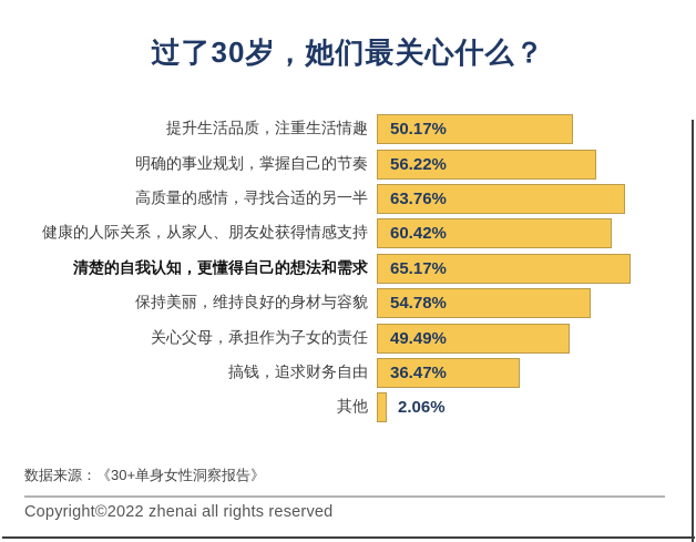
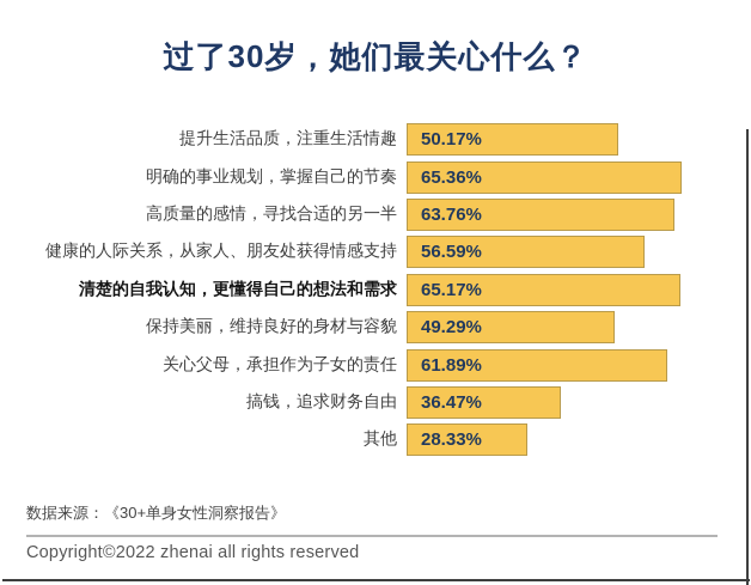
明确的事业规划，掌握自己的节奏: 56.22% -> 65.36%
健康的人际关系，从家人、朋友处获得情感支持: 60.42% -> 56.59%
保持美丽，维持良好的身材与容貌: 54.78% -> 49.29%
关心父母，承担作为子女的责任: 49.49% -> 61.89%
其他: 2.06% -> 28.33%
